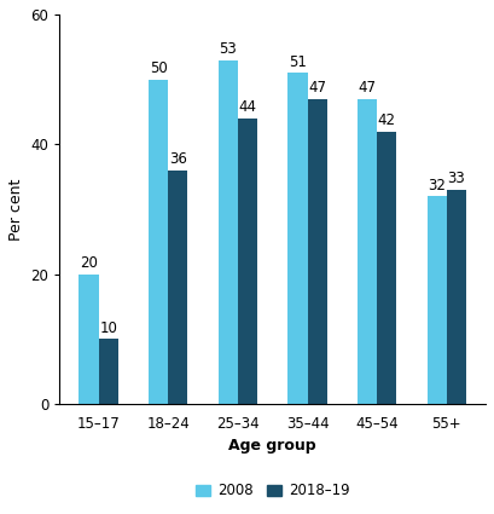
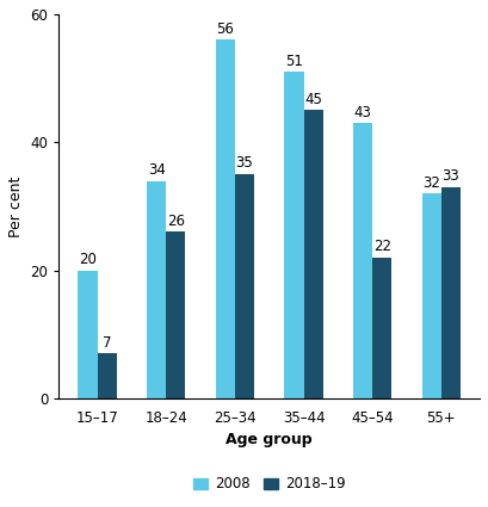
2018–19/15–17: 10 -> 7
2008/18–24: 50 -> 34
2018–19/18–24: 36 -> 26
2008/25–34: 53 -> 56
2018–19/25–34: 44 -> 35
2018–19/35–44: 47 -> 45
2008/45–54: 47 -> 43
2018–19/45–54: 42 -> 22
